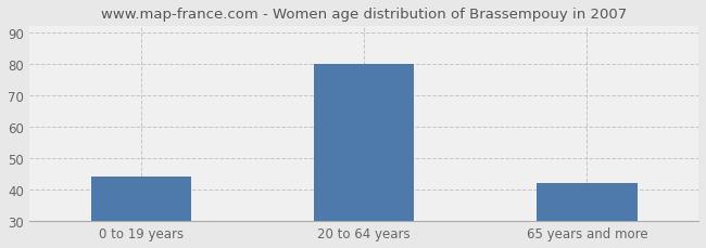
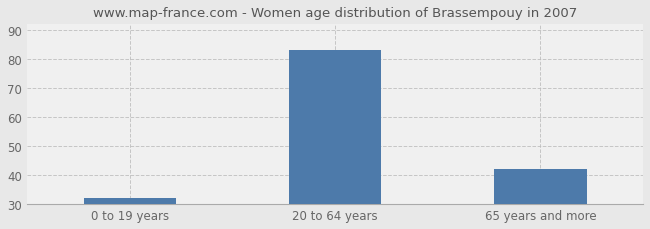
0 to 19 years: 44 -> 32
20 to 64 years: 80 -> 83
